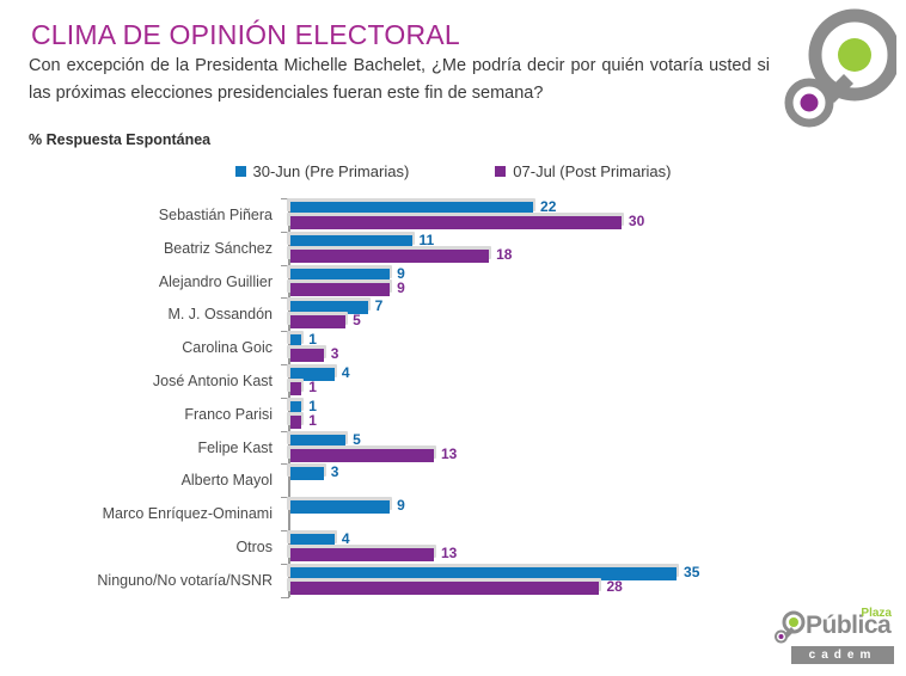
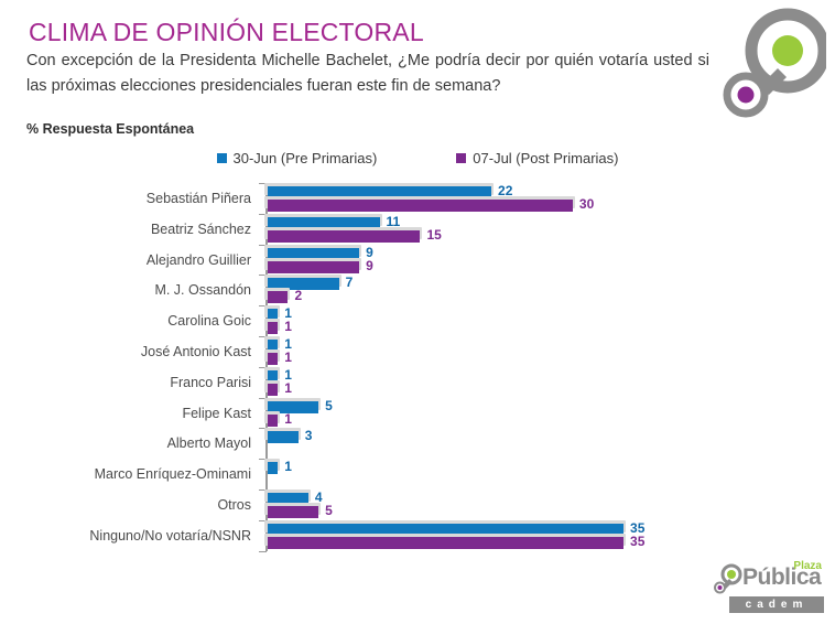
07-Jul (Post Primarias)/Beatriz Sánchez: 18 -> 15
07-Jul (Post Primarias)/M. J. Ossandón: 5 -> 2
07-Jul (Post Primarias)/Carolina Goic: 3 -> 1
30-Jun (Pre Primarias)/José Antonio Kast: 4 -> 1
07-Jul (Post Primarias)/Felipe Kast: 13 -> 1
30-Jun (Pre Primarias)/Marco Enríquez-Ominami: 9 -> 1
07-Jul (Post Primarias)/Otros: 13 -> 5
07-Jul (Post Primarias)/Ninguno/No votaría/NSNR: 28 -> 35
